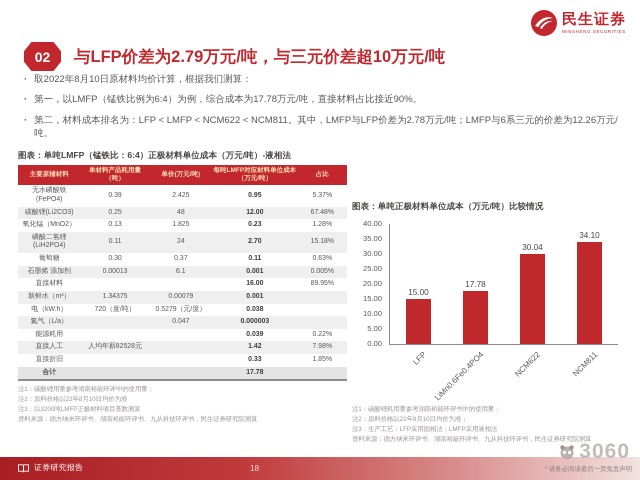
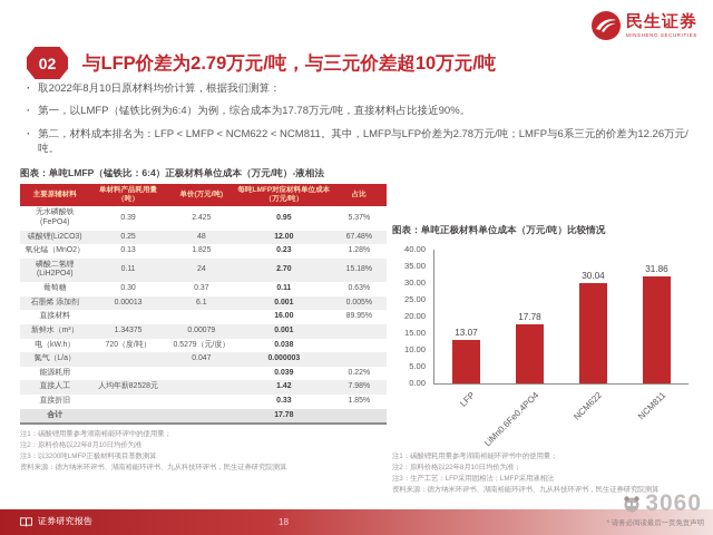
LFP: 15.00 -> 13.07
NCM811: 34.10 -> 31.86
